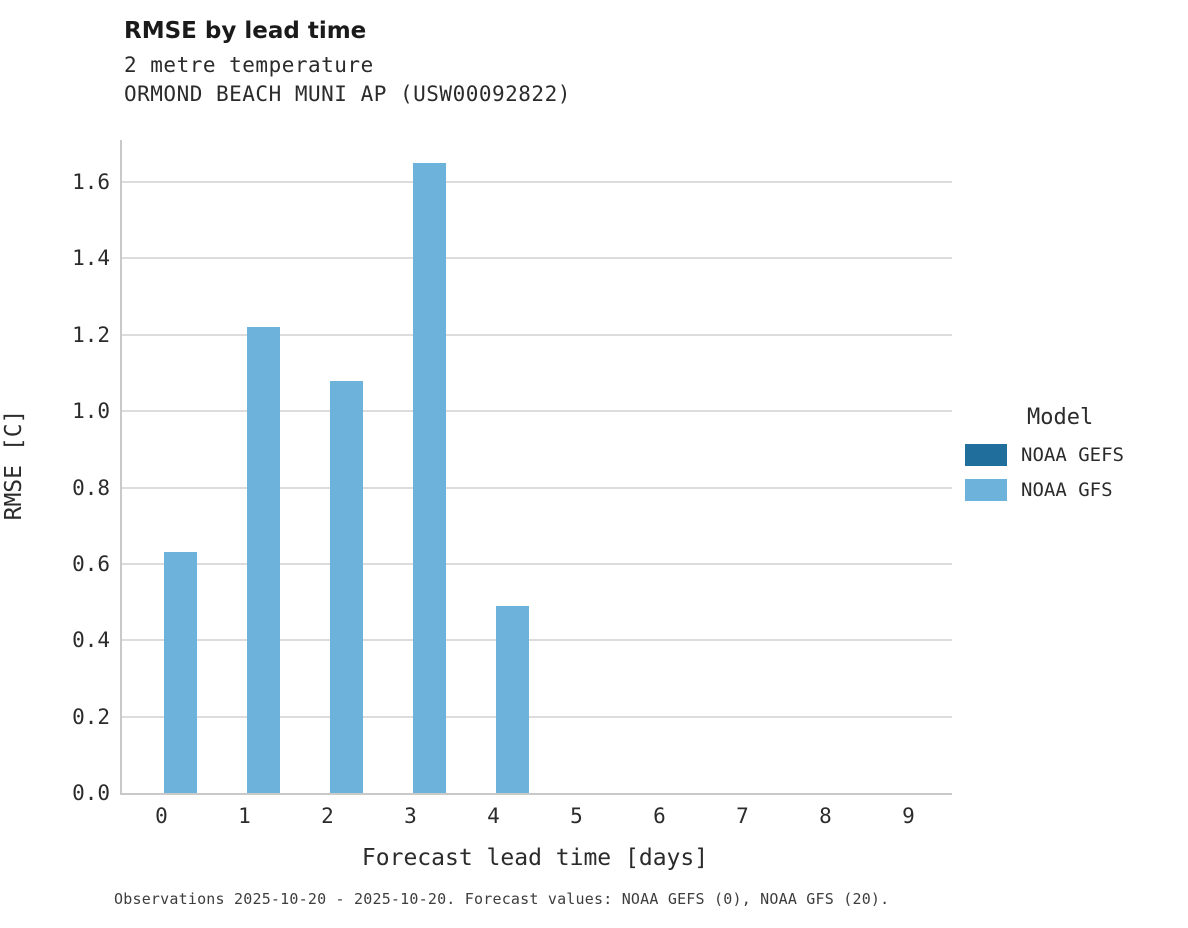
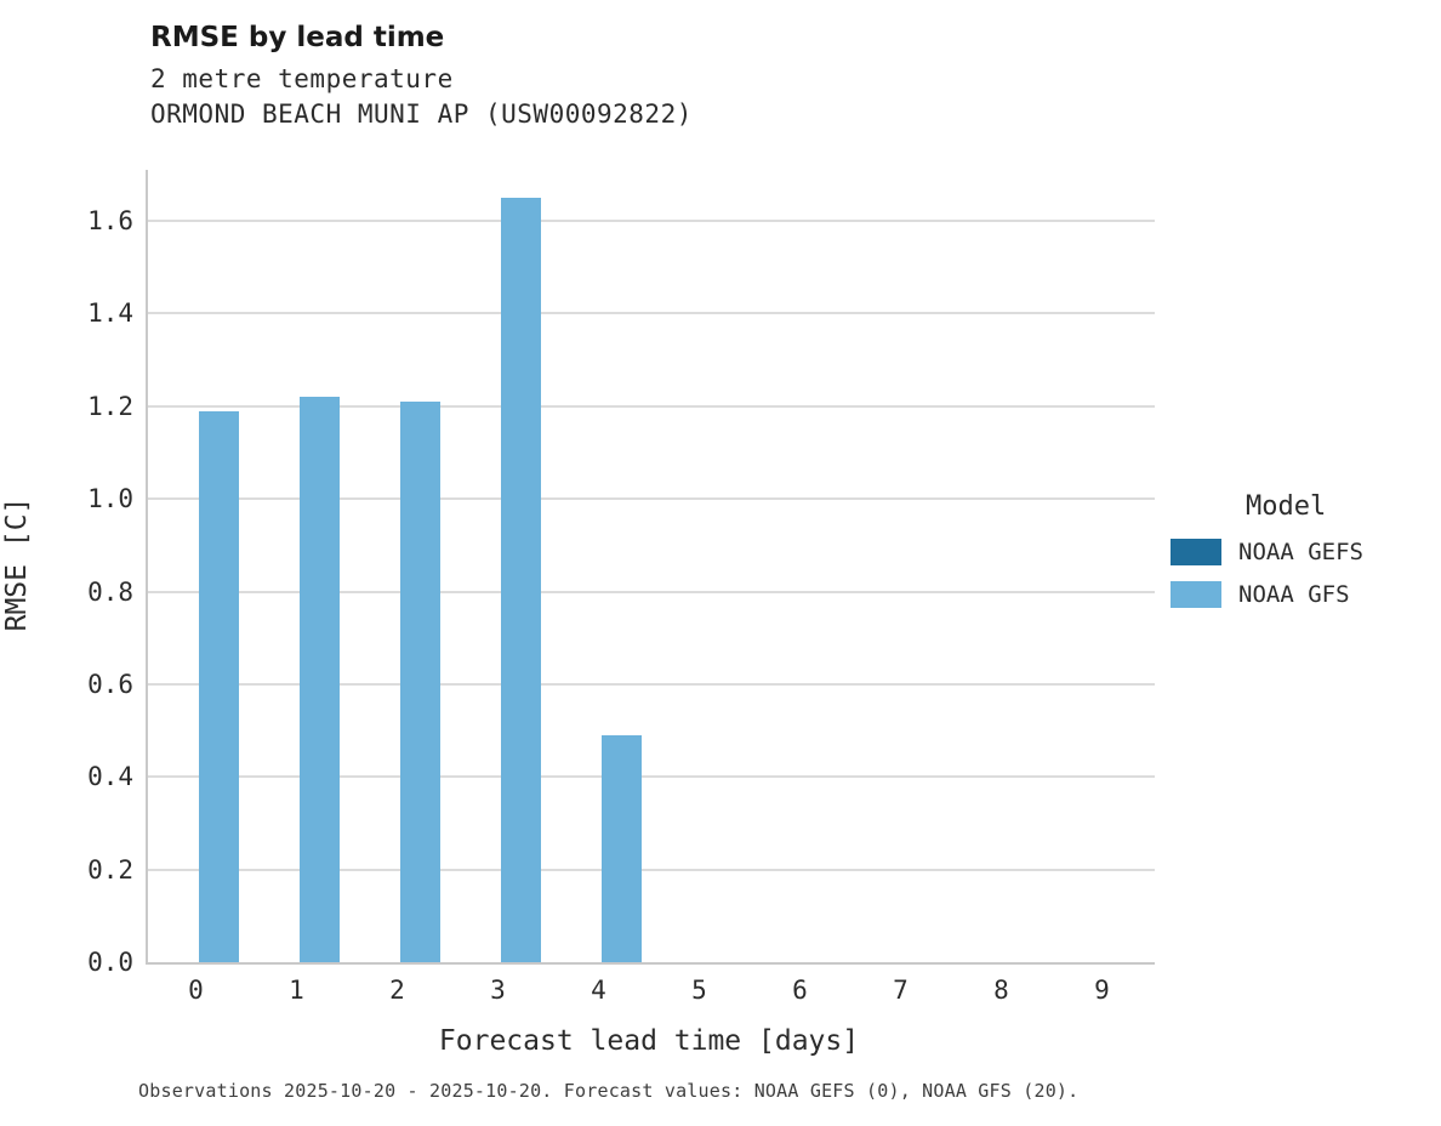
NOAA GFS/0: 0.63 -> 1.19
NOAA GFS/2: 1.08 -> 1.21
